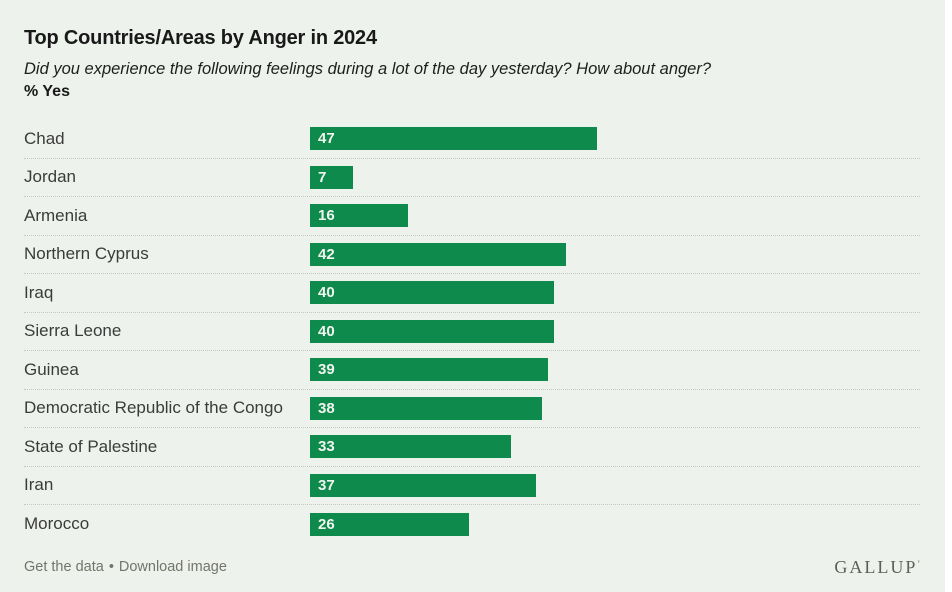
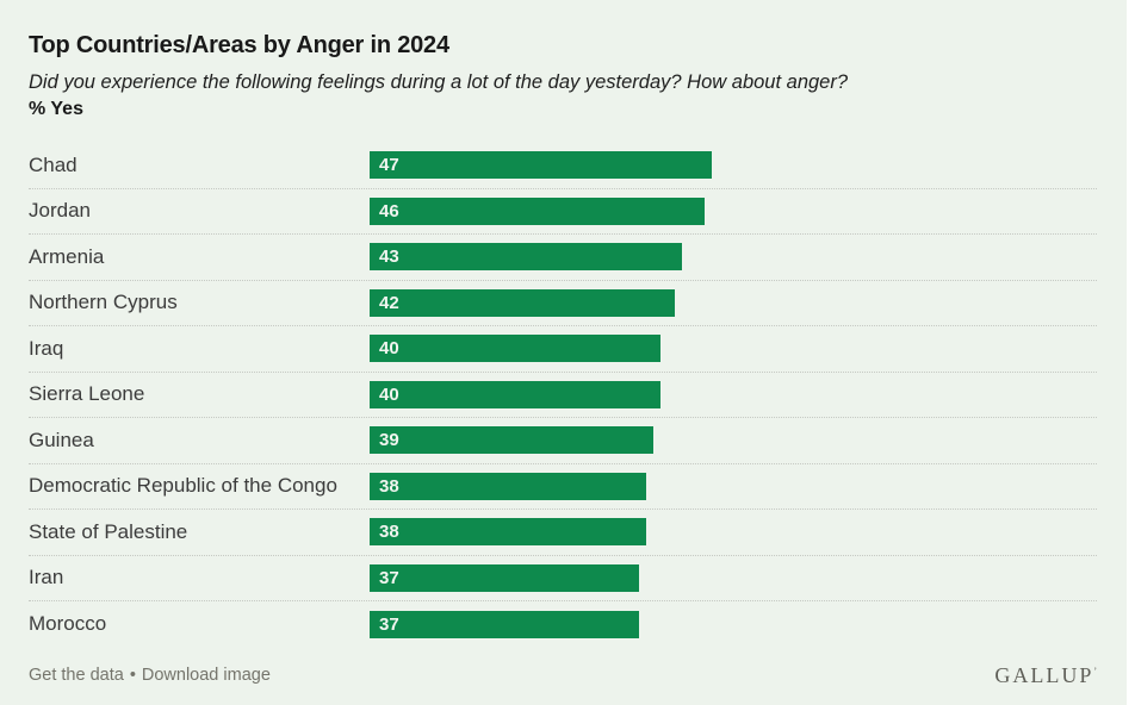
Jordan: 7 -> 46
Armenia: 16 -> 43
State of Palestine: 33 -> 38
Morocco: 26 -> 37
